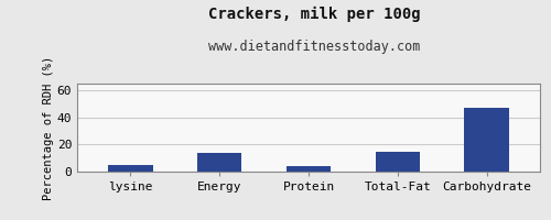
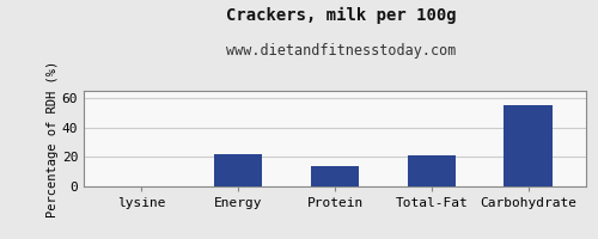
lysine: 5 -> 0
Energy: 14 -> 22
Protein: 4 -> 14
Total-Fat: 15 -> 21
Carbohydrate: 47 -> 55
